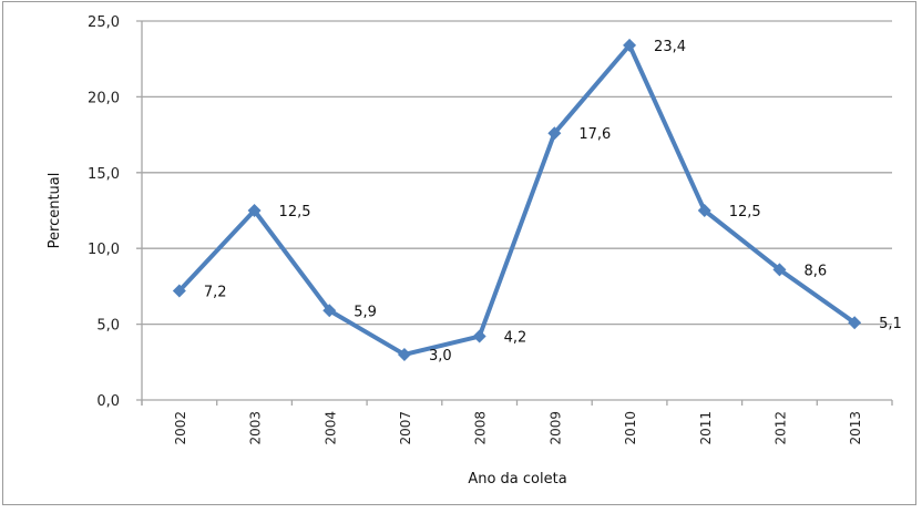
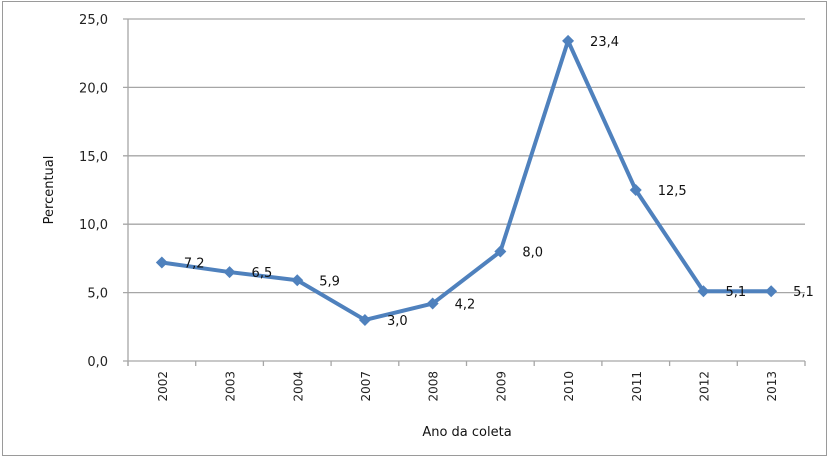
2003: 12,5 -> 6,5
2009: 17,6 -> 8,0
2012: 8,6 -> 5,1
